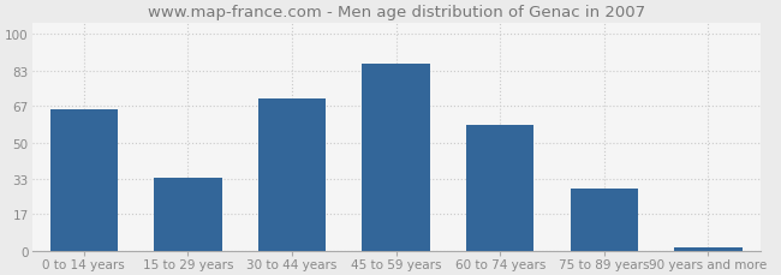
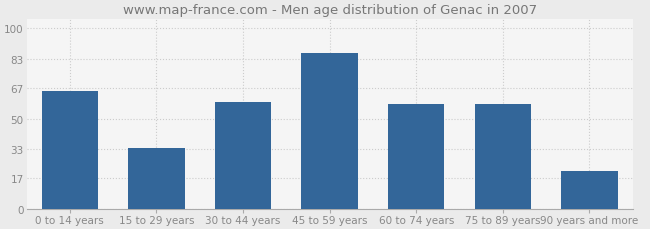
30 to 44 years: 70 -> 59
75 to 89 years: 29 -> 58
90 years and more: 2 -> 21
